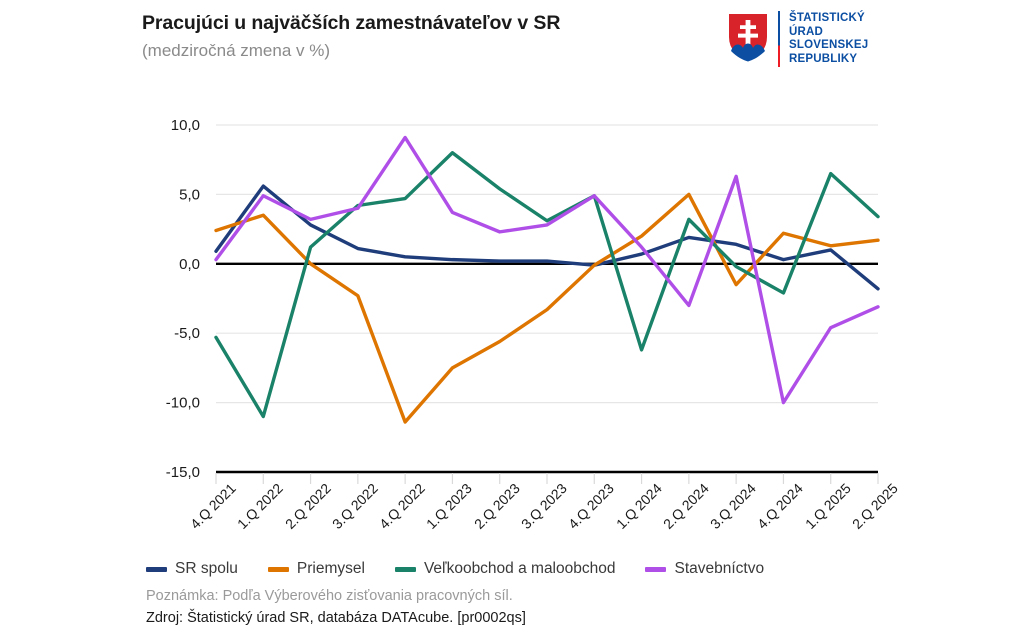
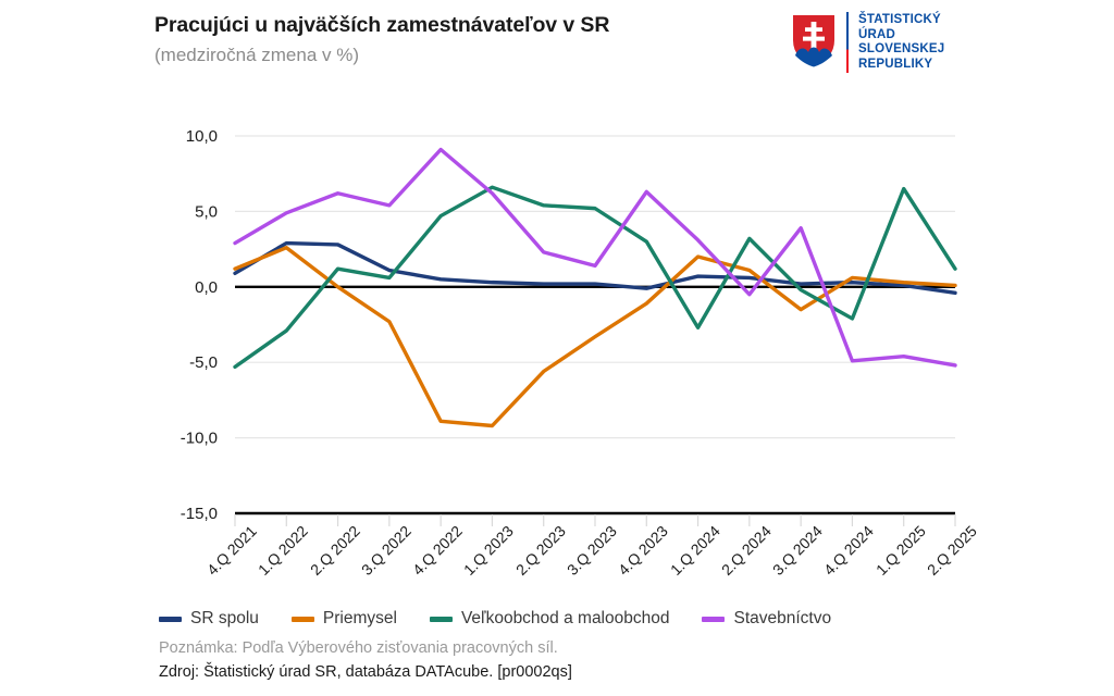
Priemysel/4.Q 2021: 2,4 -> 1,2
Stavebníctvo/4.Q 2021: 0,3 -> 2,9
SR spolu/1.Q 2022: 5,6 -> 2,9
Priemysel/1.Q 2022: 3,5 -> 2,6
Veľkoobchod a maloobchod/1.Q 2022: -11,0 -> -2,9
Stavebníctvo/2.Q 2022: 3,2 -> 6,2
Veľkoobchod a maloobchod/3.Q 2022: 4,2 -> 0,6
Stavebníctvo/3.Q 2022: 4,0 -> 5,4
Priemysel/4.Q 2022: -11,4 -> -8,9
Priemysel/1.Q 2023: -7,5 -> -9,2
Veľkoobchod a maloobchod/1.Q 2023: 8,0 -> 6,6
Stavebníctvo/1.Q 2023: 3,7 -> 6,2
Veľkoobchod a maloobchod/3.Q 2023: 3,1 -> 5,2
Stavebníctvo/3.Q 2023: 2,8 -> 1,4
Priemysel/4.Q 2023: -0,1 -> -1,1
Veľkoobchod a maloobchod/4.Q 2023: 4,9 -> 3,0
Stavebníctvo/4.Q 2023: 4,9 -> 6,3
Veľkoobchod a maloobchod/1.Q 2024: -6,2 -> -2,7
Stavebníctvo/1.Q 2024: 1,2 -> 3,1
SR spolu/2.Q 2024: 1,9 -> 0,6
Priemysel/2.Q 2024: 5,0 -> 1,1
Stavebníctvo/2.Q 2024: -3,0 -> -0,5
SR spolu/3.Q 2024: 1,4 -> 0,2
Stavebníctvo/3.Q 2024: 6,3 -> 3,9
Priemysel/4.Q 2024: 2,2 -> 0,6
Stavebníctvo/4.Q 2024: -10,0 -> -4,9
SR spolu/1.Q 2025: 1,0 -> 0,1
Priemysel/1.Q 2025: 1,3 -> 0,3
SR spolu/2.Q 2025: -1,8 -> -0,4
Priemysel/2.Q 2025: 1,7 -> 0,1
Veľkoobchod a maloobchod/2.Q 2025: 3,4 -> 1,2
Stavebníctvo/2.Q 2025: -3,1 -> -5,2
